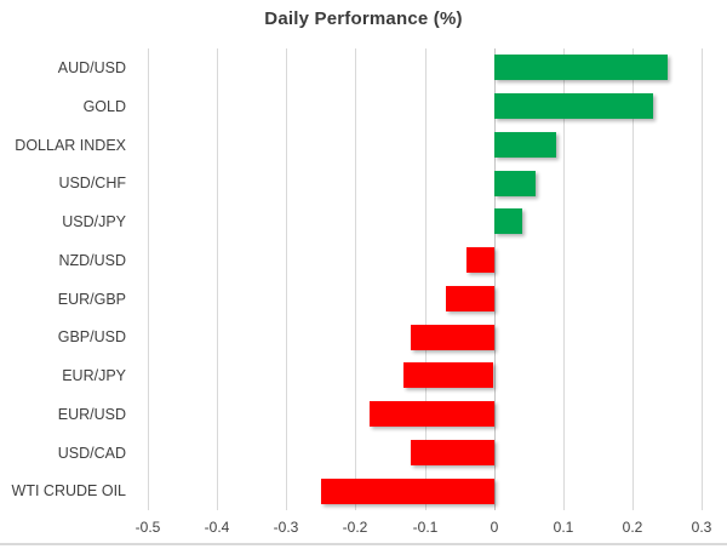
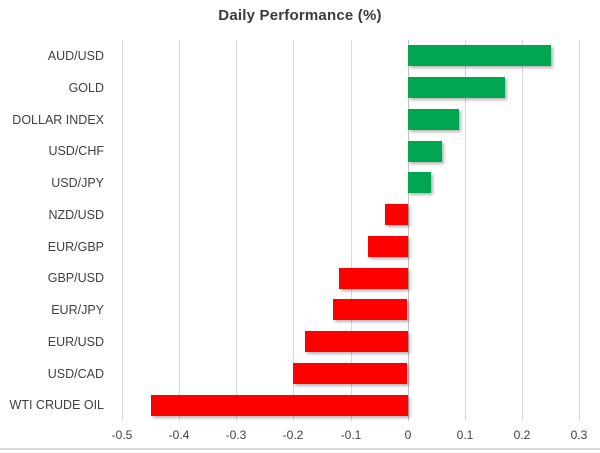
GOLD: 0.23 -> 0.17
USD/CAD: -0.12 -> -0.20
WTI CRUDE OIL: -0.25 -> -0.45
